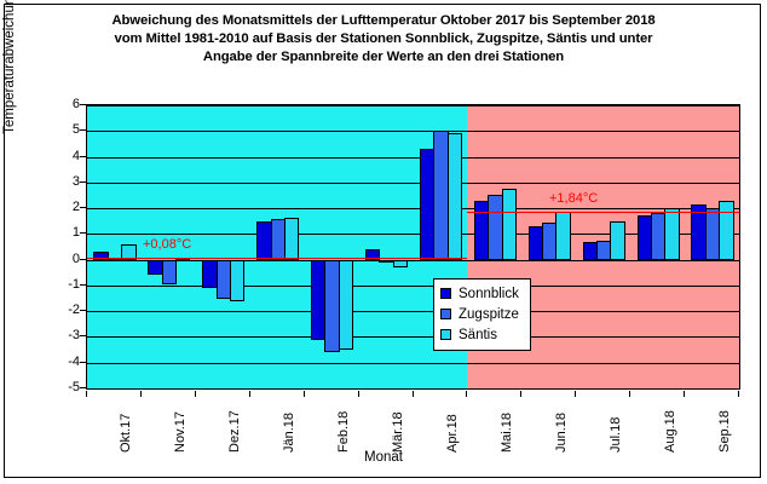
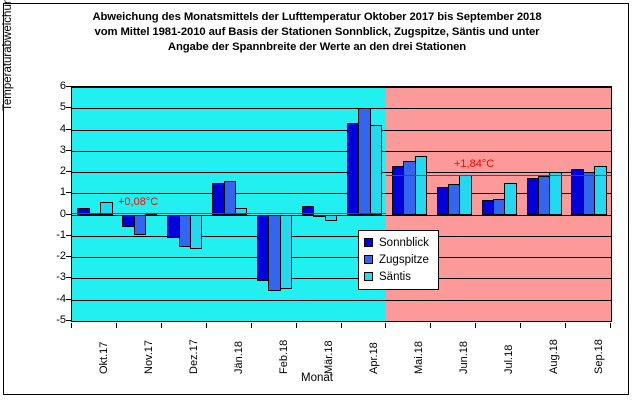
Säntis/Jän.18: 1.6 -> 0.3
Säntis/Apr.18: 4.9 -> 4.2
